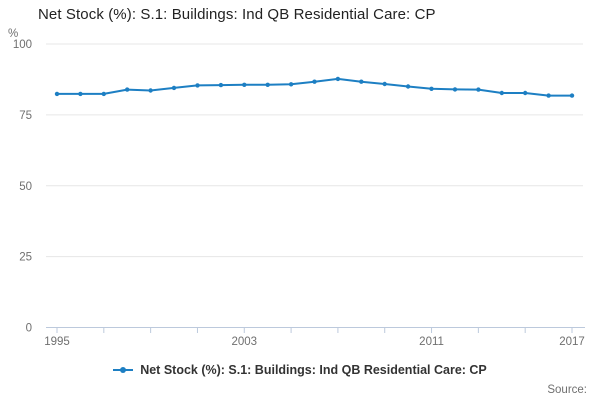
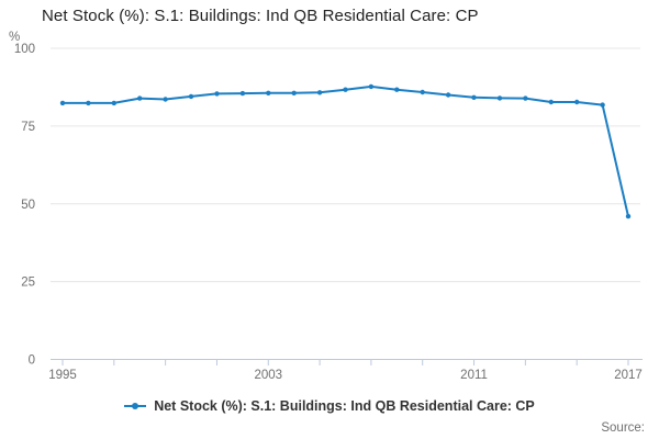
2017: 82 -> 46
